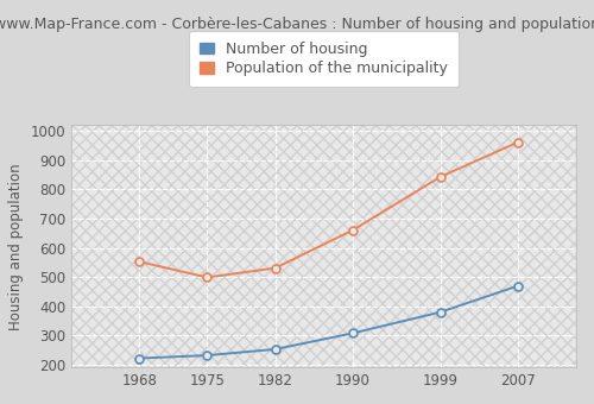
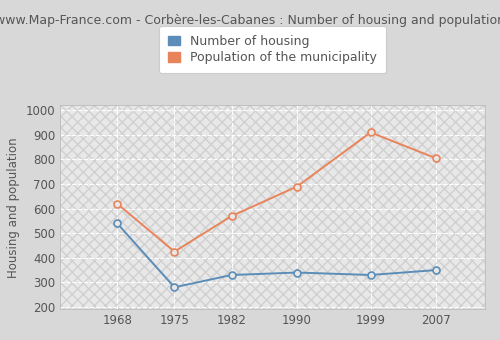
Number of housing/1968: 222 -> 540
Population of the municipality/1968: 553 -> 620
Number of housing/1975: 232 -> 280
Population of the municipality/1975: 499 -> 425
Number of housing/1982: 253 -> 330
Population of the municipality/1982: 531 -> 570
Number of housing/1990: 308 -> 340
Population of the municipality/1990: 661 -> 690
Number of housing/1999: 380 -> 330
Population of the municipality/1999: 843 -> 910
Number of housing/2007: 470 -> 350
Population of the municipality/2007: 962 -> 805
